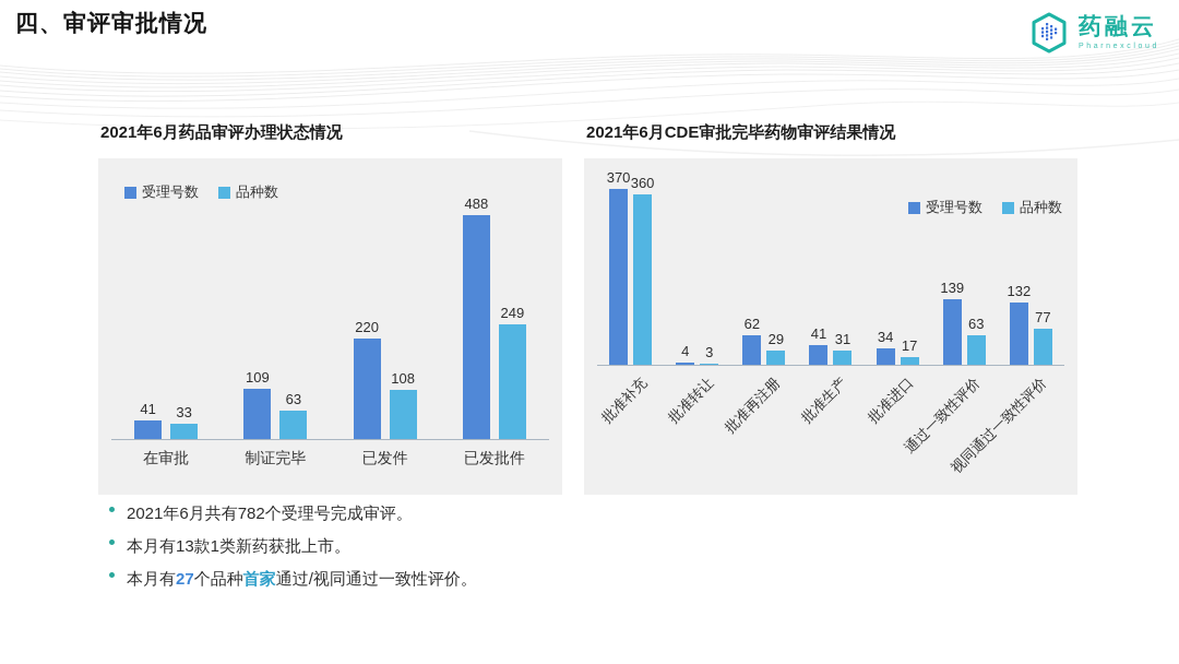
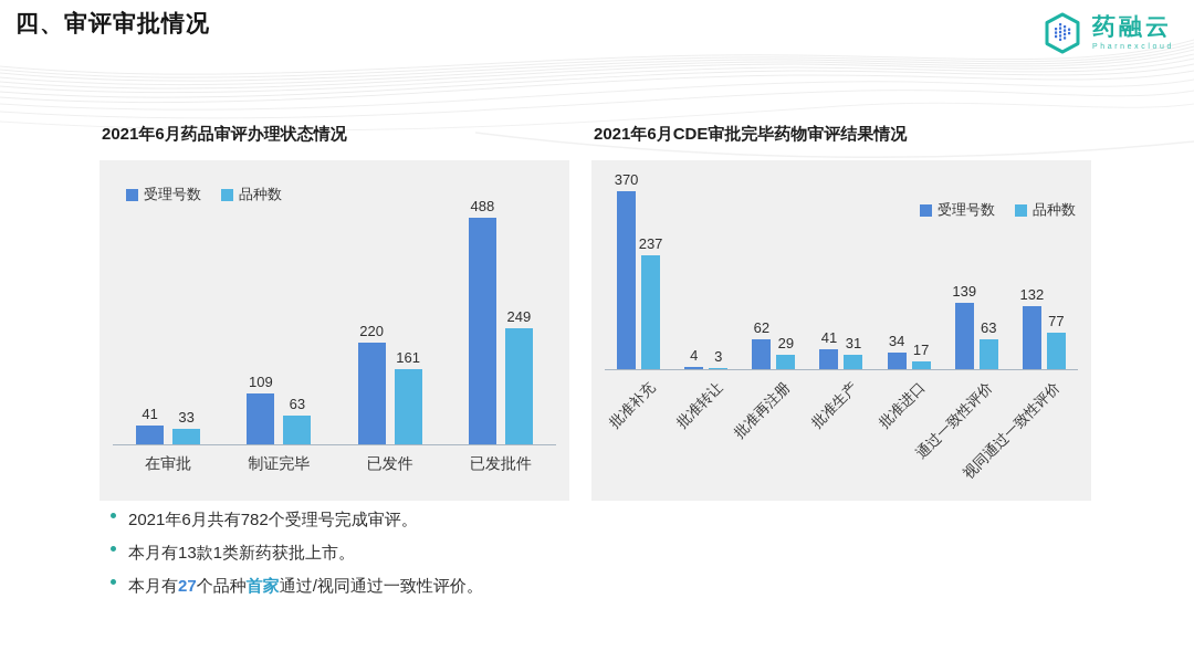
2021年6月药品审评办理状态情况/品种数/已发件: 108 -> 161
2021年6月CDE审批完毕药物审评结果情况/品种数/批准补充: 360 -> 237
